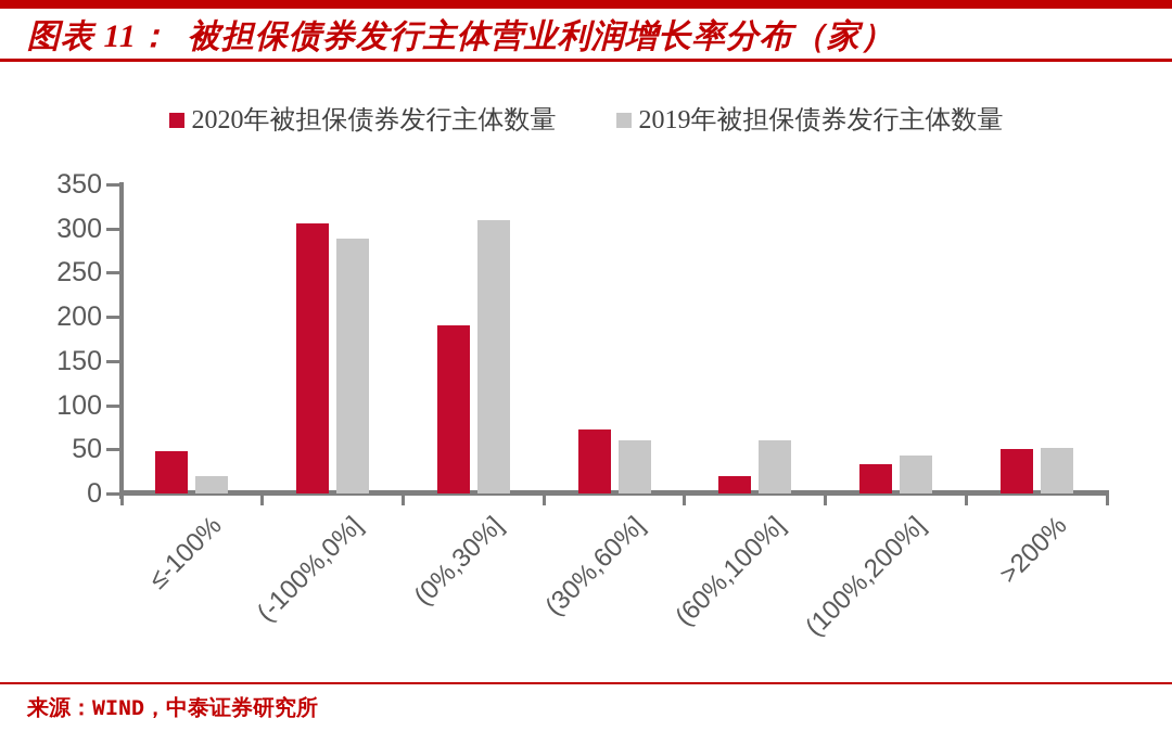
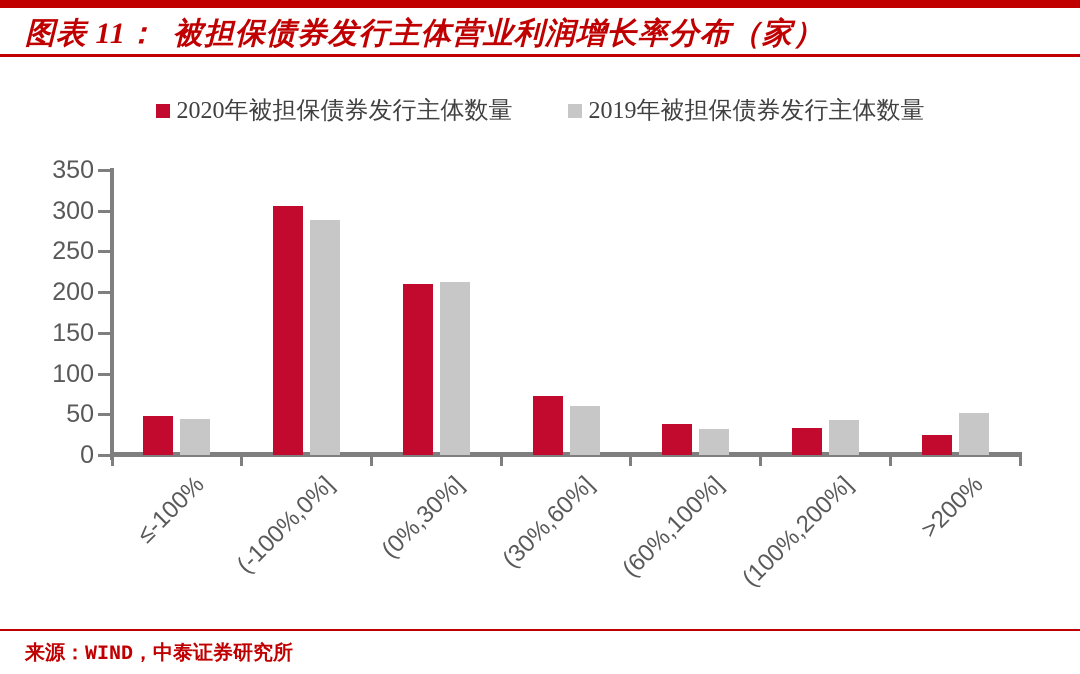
2019年被担保债券发行主体数量/≤-100%: 20 -> 40
2020年被担保债券发行主体数量/(0%,30%]: 190 -> 210
2019年被担保债券发行主体数量/(0%,30%]: 310 -> 210
2020年被担保债券发行主体数量/(60%,100%]: 20 -> 40
2019年被担保债券发行主体数量/(60%,100%]: 60 -> 30
2020年被担保债券发行主体数量/>200%: 50 -> 20
